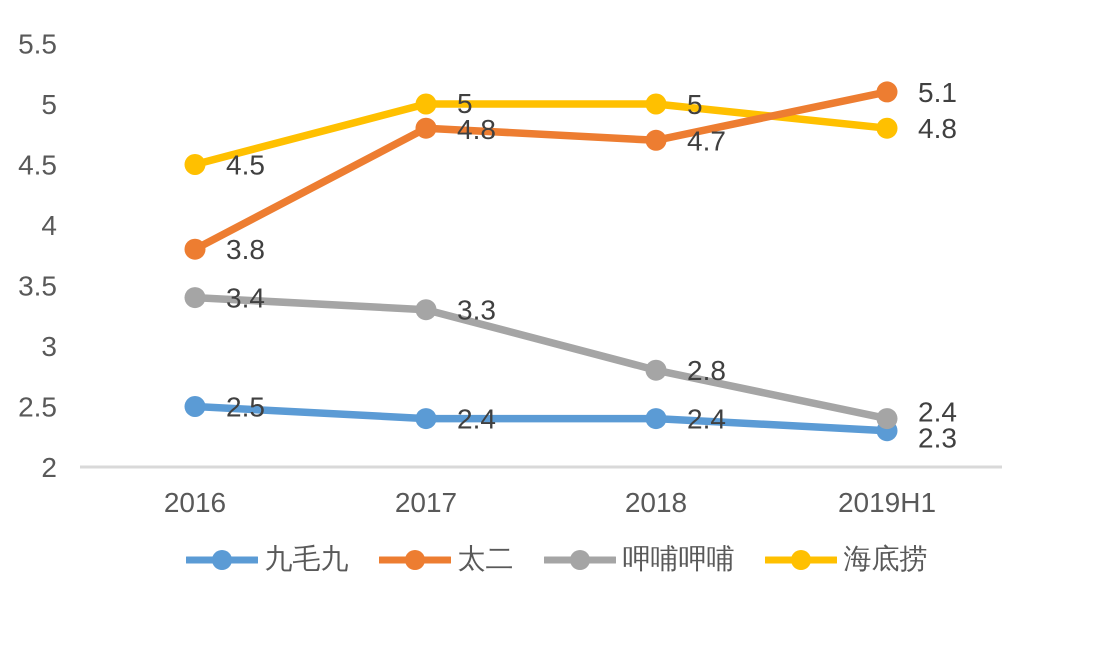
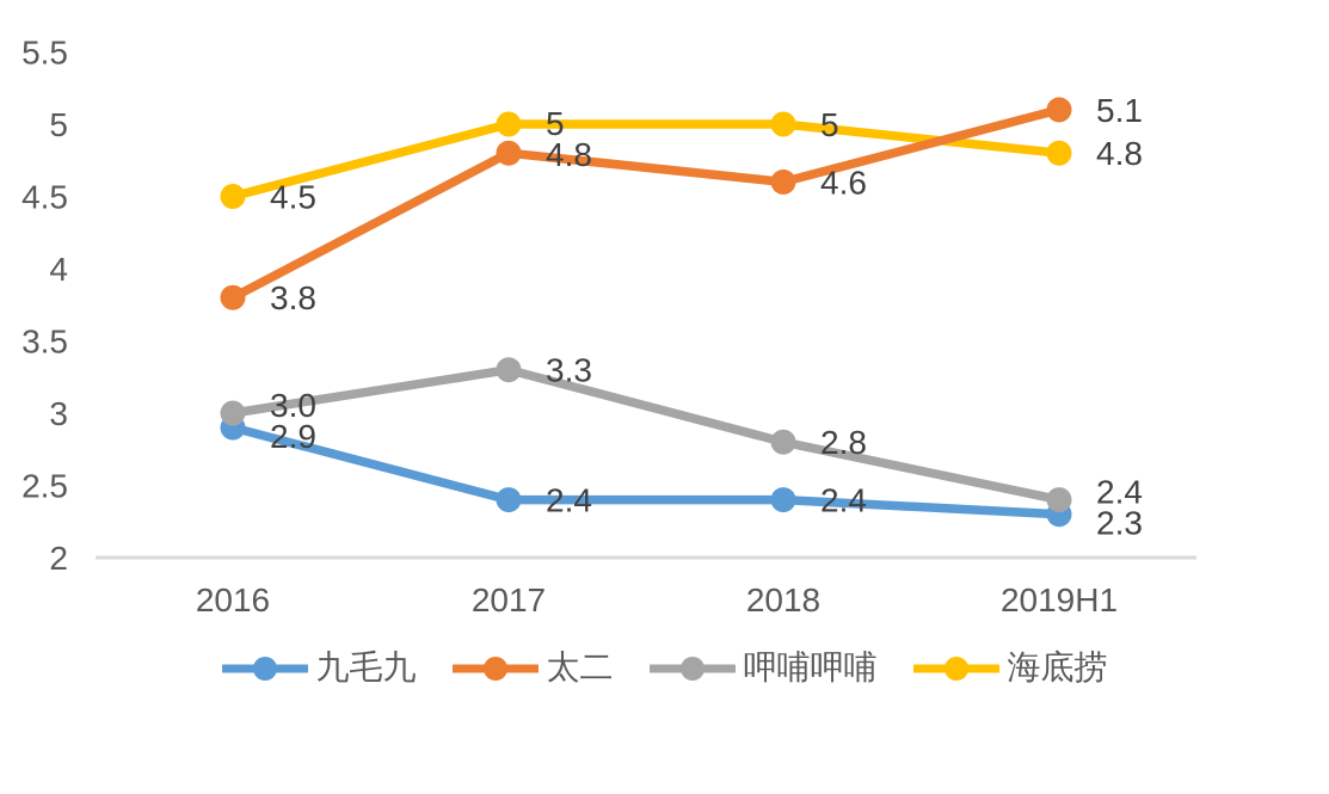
九毛九/2016: 2.5 -> 2.9
呷哺呷哺/2016: 3.4 -> 3.0
太二/2018: 4.7 -> 4.6
